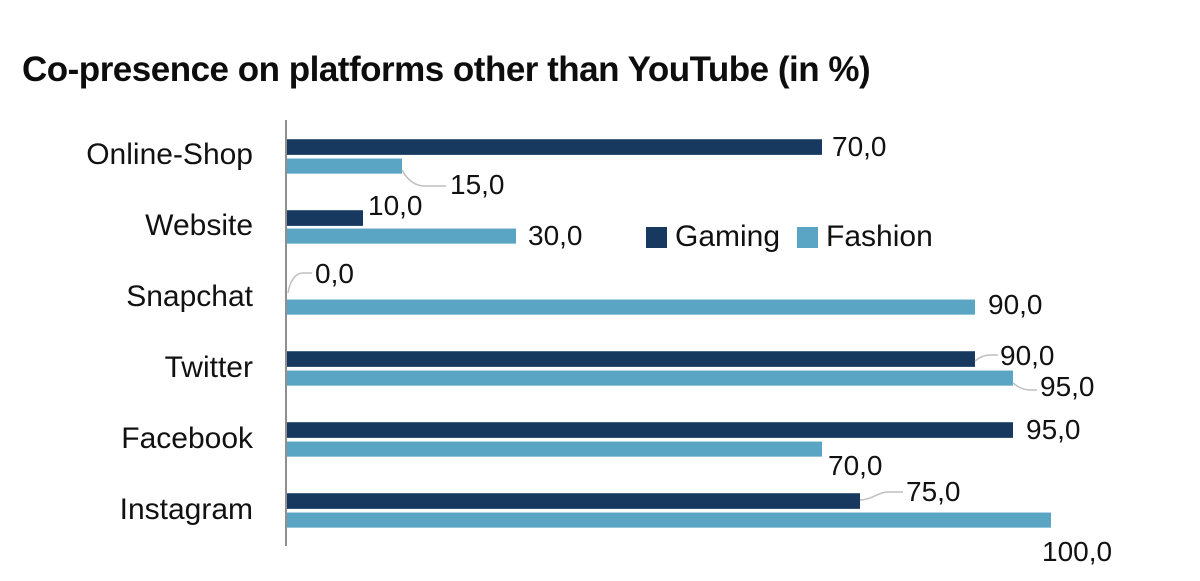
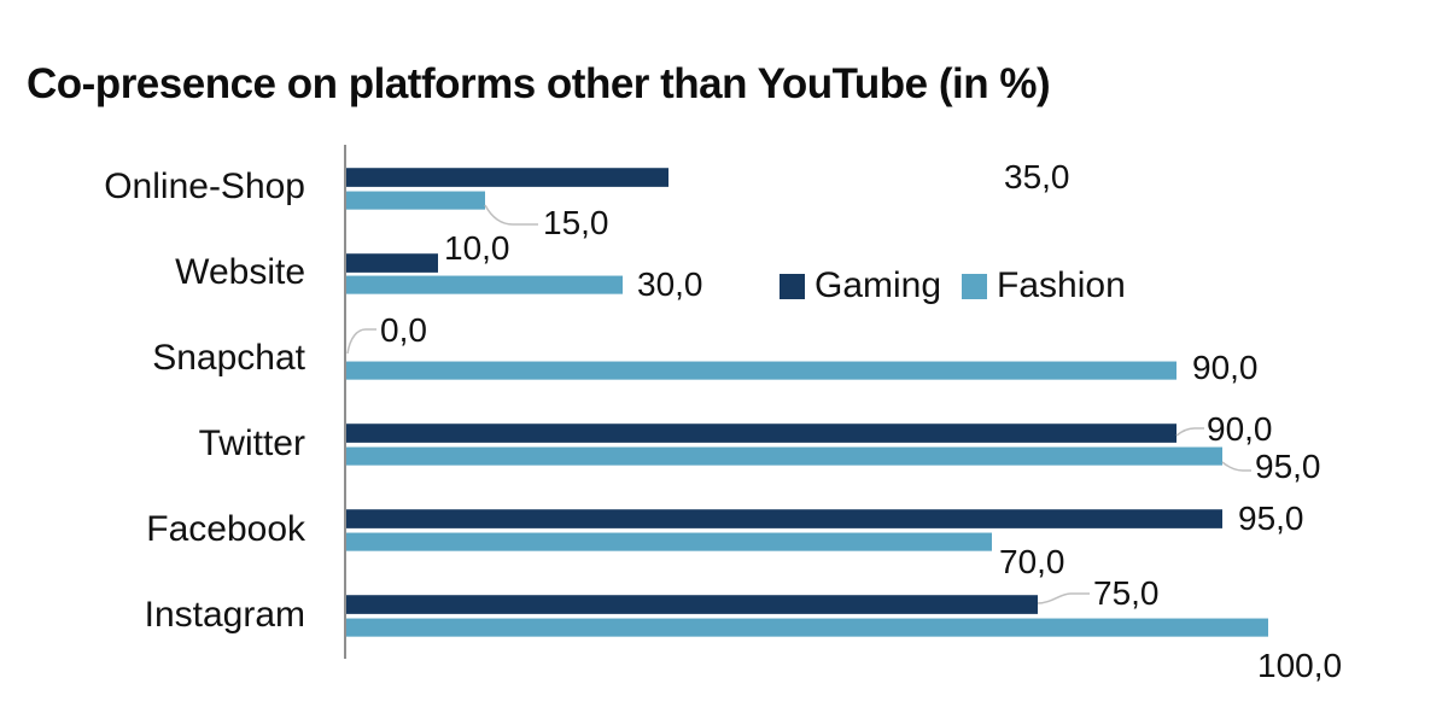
Gaming/Online-Shop: 70,0 -> 35,0
